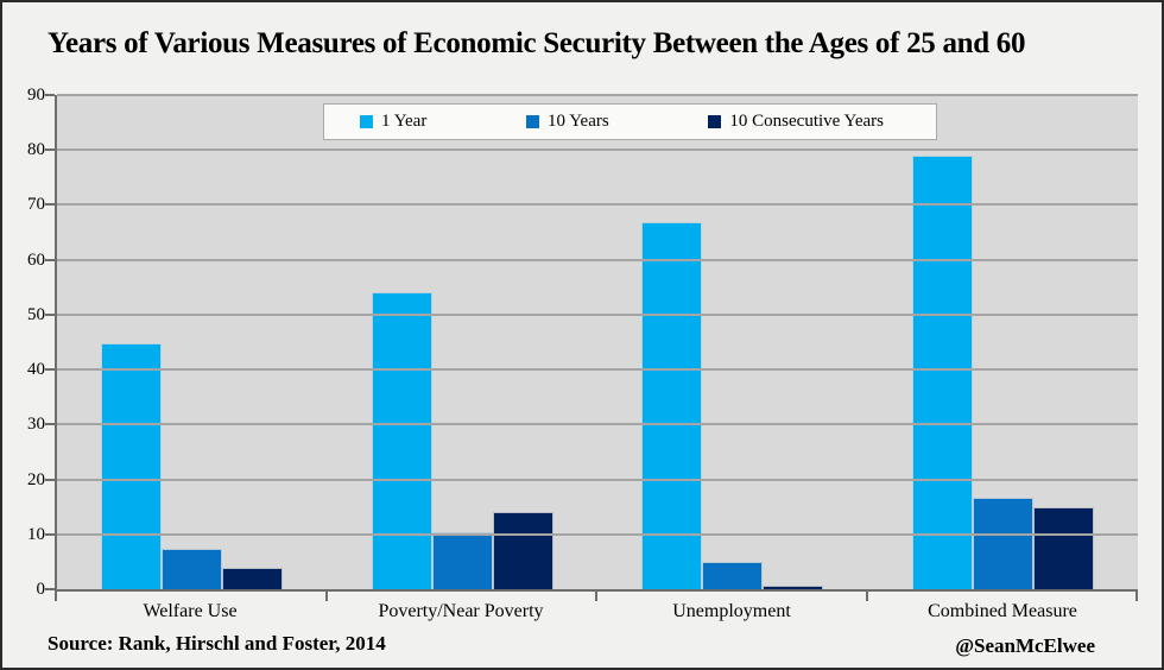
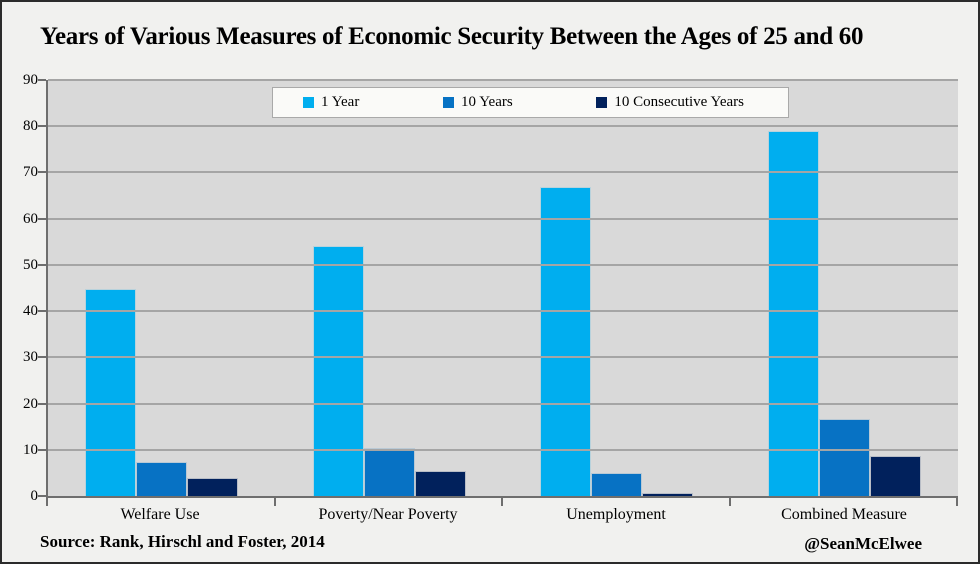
10 Consecutive Years/Poverty/Near Poverty: 14 -> 6
10 Consecutive Years/Combined Measure: 15 -> 9
